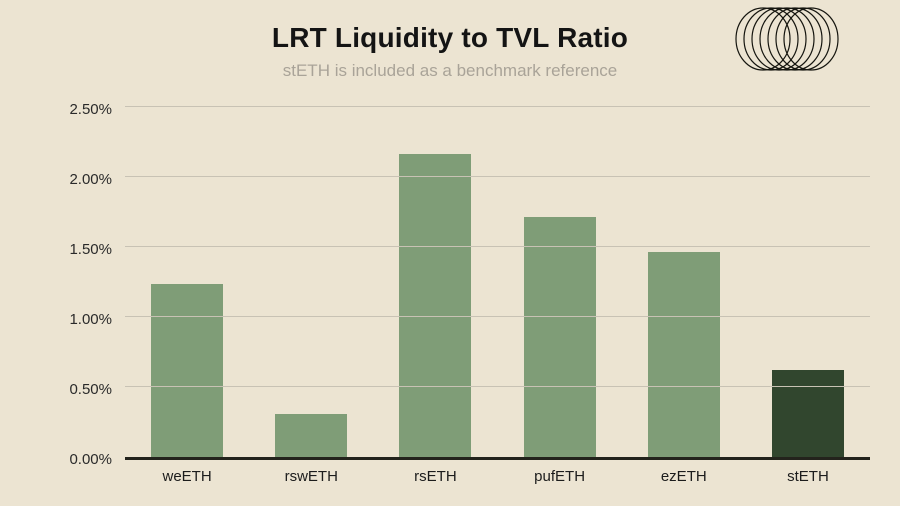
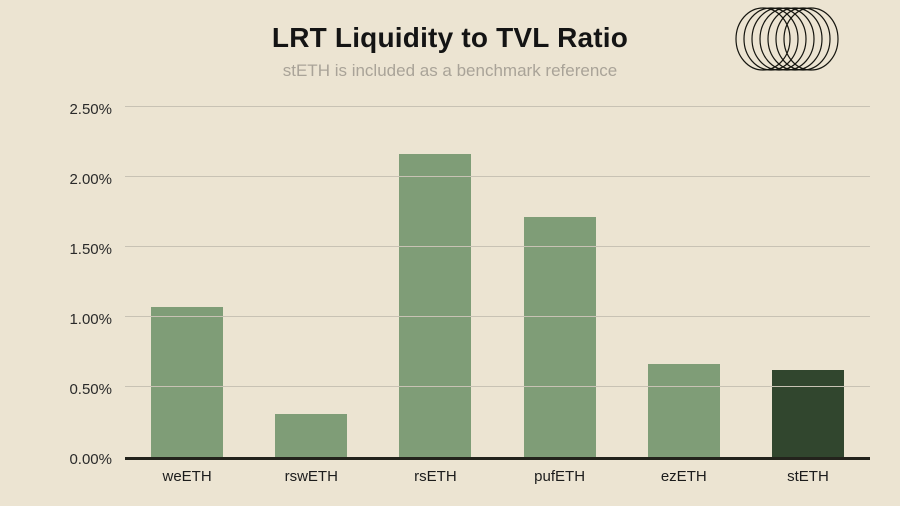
weETH: 1.25% -> 1.08%
ezETH: 1.48% -> 0.67%
